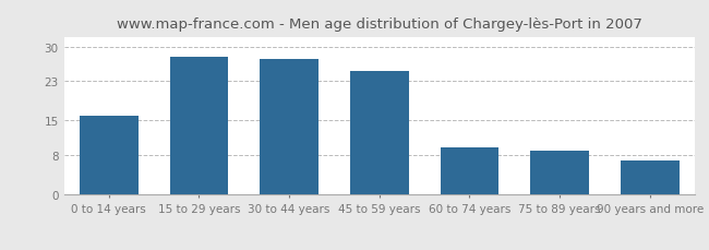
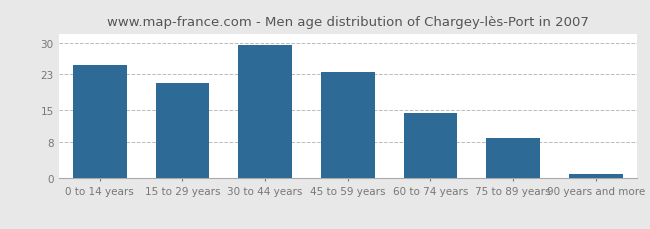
0 to 14 years: 16.0 -> 25.0
15 to 29 years: 28.0 -> 21.0
30 to 44 years: 27.5 -> 29.5
45 to 59 years: 25.0 -> 23.5
60 to 74 years: 9.5 -> 14.5
90 years and more: 7.0 -> 1.0
